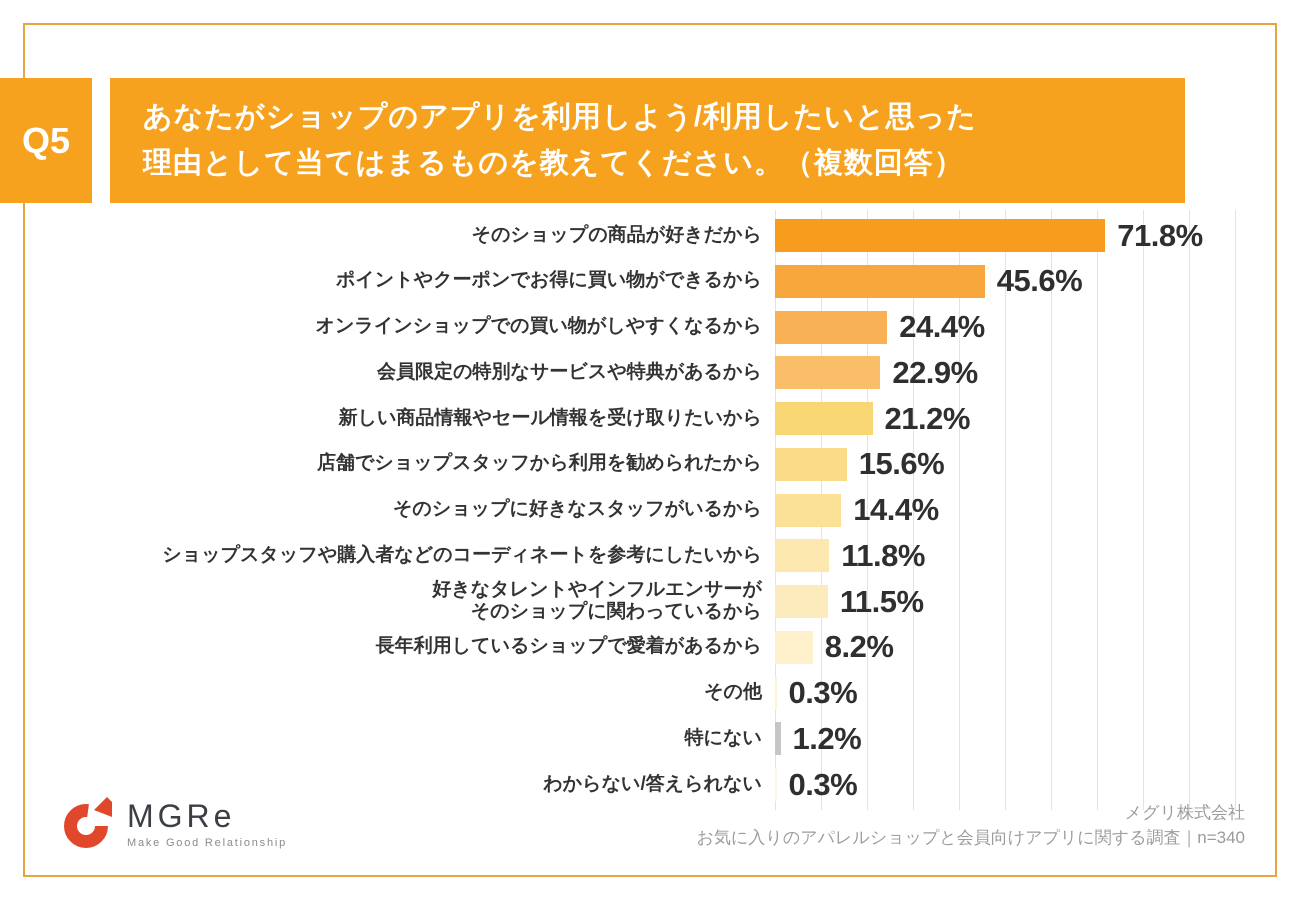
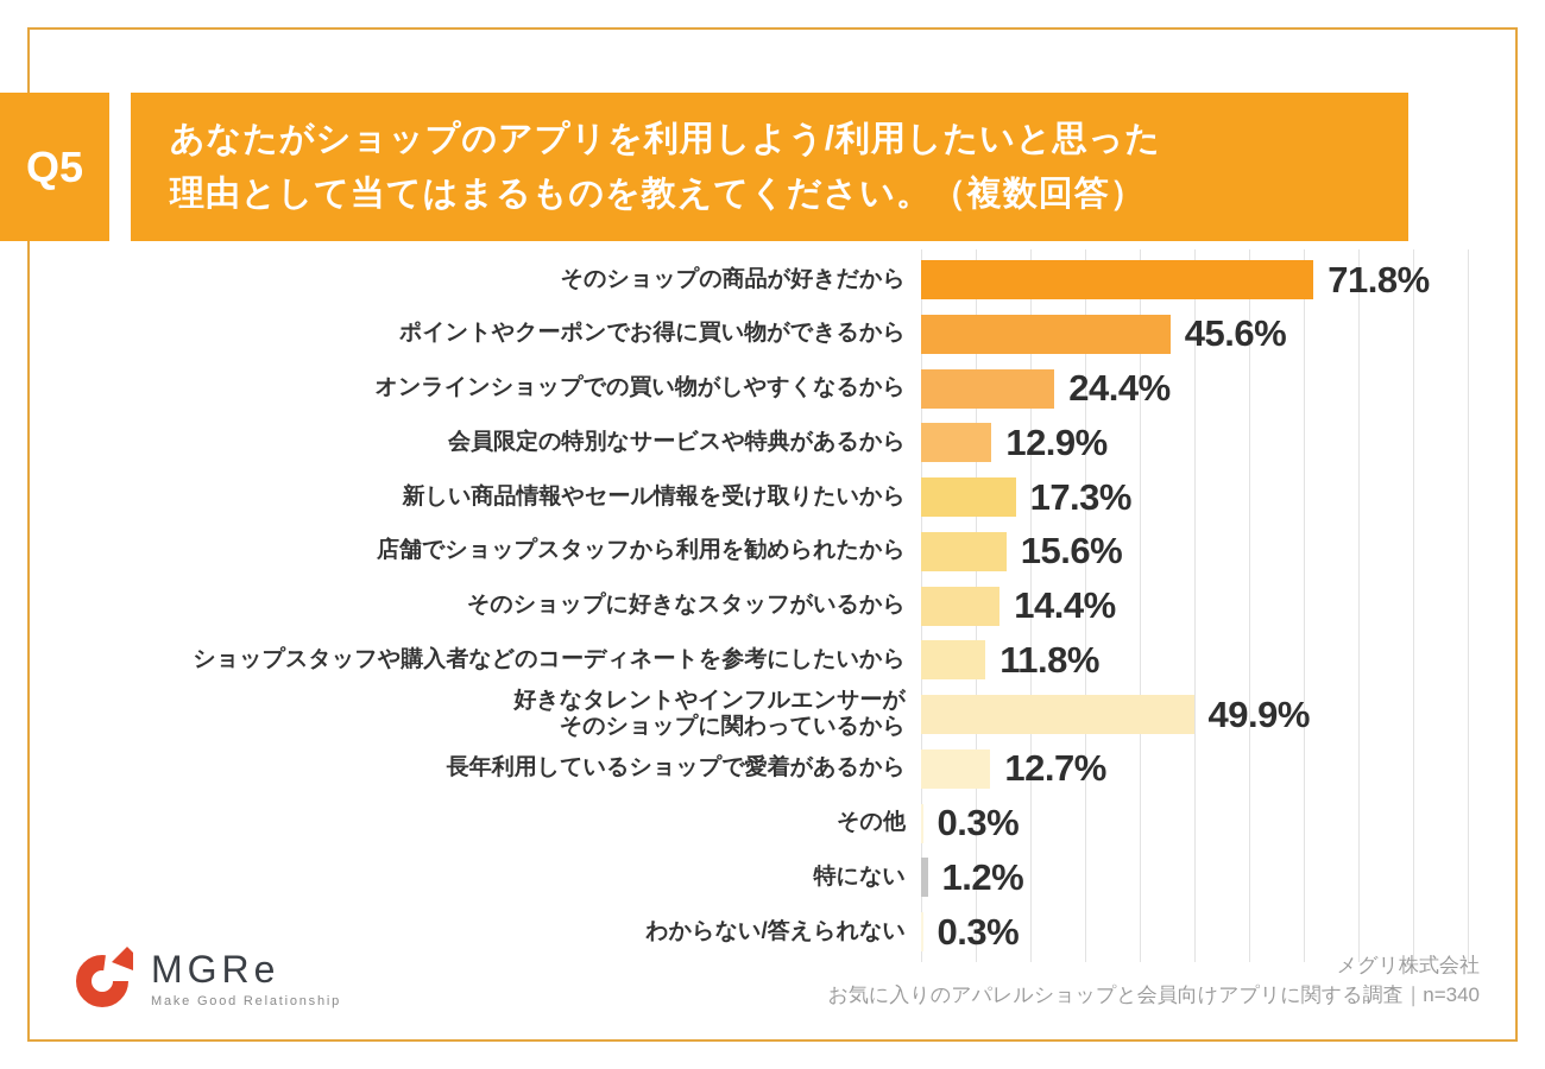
会員限定の特別なサービスや特典があるから: 22.9% -> 12.9%
新しい商品情報やセール情報を受け取りたいから: 21.2% -> 17.3%
好きなタレントやインフルエンサーが そのショップに関わっているから: 11.5% -> 49.9%
長年利用しているショップで愛着があるから: 8.2% -> 12.7%
